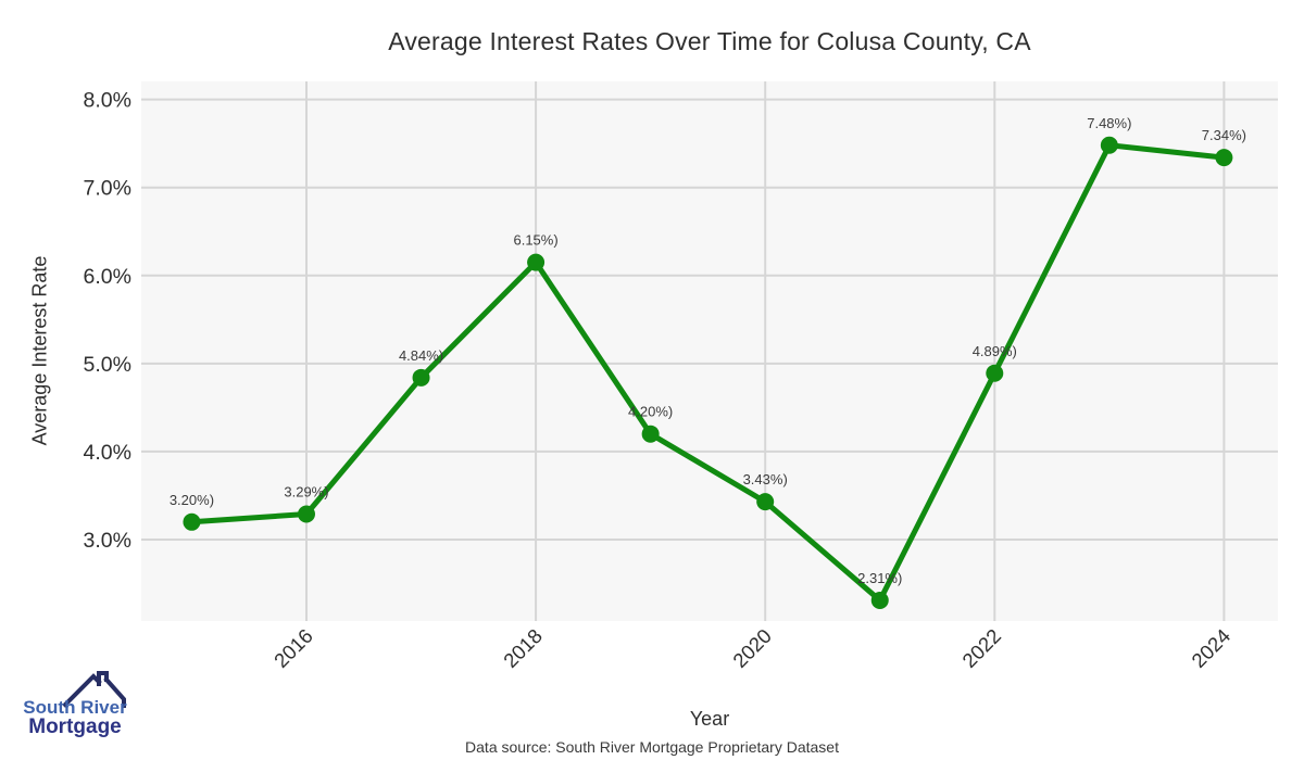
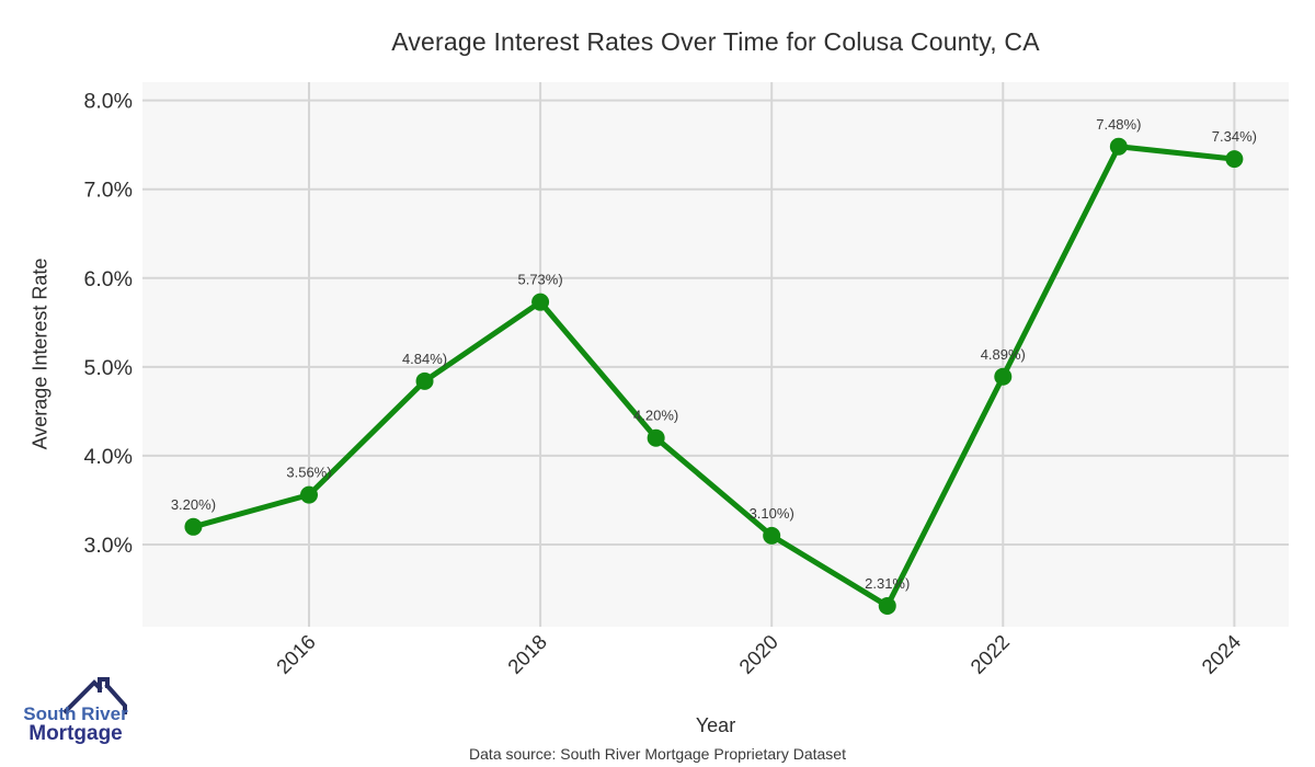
2016: 3.29% -> 3.56%
2018: 6.15% -> 5.73%
2020: 3.43% -> 3.10%
